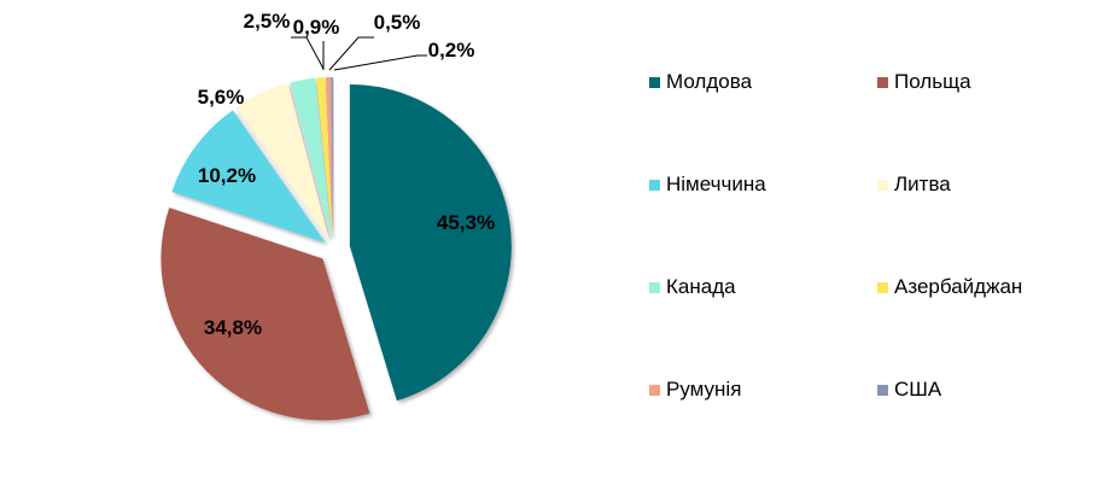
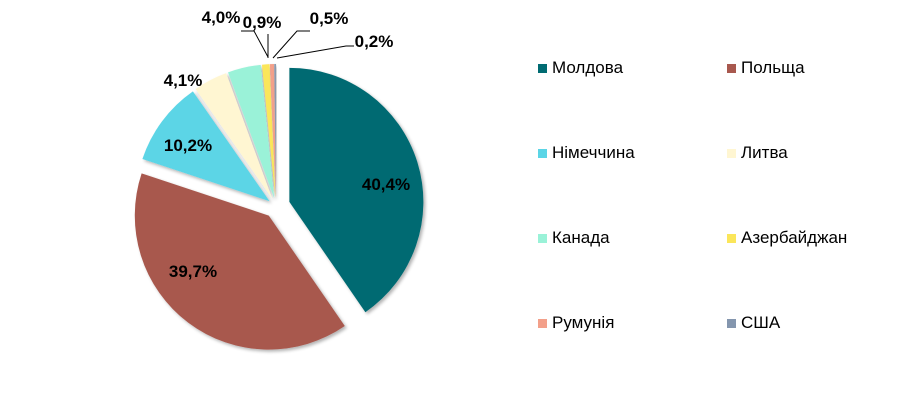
Молдова: 45,3% -> 40,4%
Польща: 34,8% -> 39,7%
Литва: 5,6% -> 4,1%
Канада: 2,5% -> 4,0%
